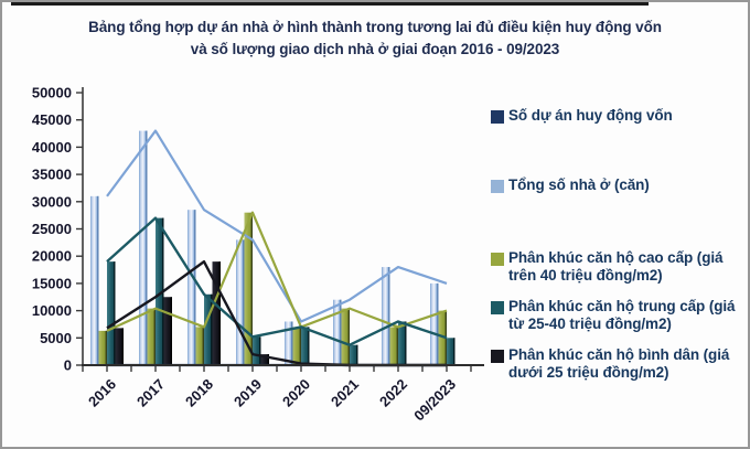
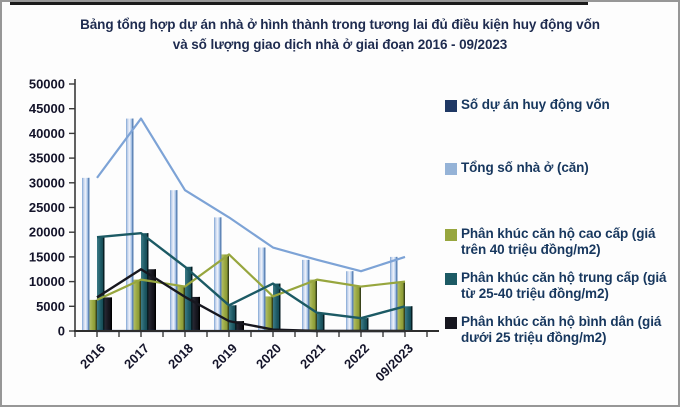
Phân khúc căn hộ trung cấp (giá từ 25-40 triệu đồng/m2)/2017: 27000 -> 20000
Phân khúc căn hộ cao cấp (giá trên 40 triệu đồng/m2)/2018: 7000 -> 9000
Phân khúc căn hộ bình dân (giá dưới 25 triệu đồng/m2)/2018: 19000 -> 7000
Phân khúc căn hộ cao cấp (giá trên 40 triệu đồng/m2)/2019: 28000 -> 16000
Tổng số nhà ở (căn)/2020: 8000 -> 17000
Phân khúc căn hộ trung cấp (giá từ 25-40 triệu đồng/m2)/2020: 7000 -> 10000
Tổng số nhà ở (căn)/2021: 12000 -> 14000
Tổng số nhà ở (căn)/2022: 18000 -> 12000
Phân khúc căn hộ cao cấp (giá trên 40 triệu đồng/m2)/2022: 7000 -> 9000
Phân khúc căn hộ trung cấp (giá từ 25-40 triệu đồng/m2)/2022: 8000 -> 3000
